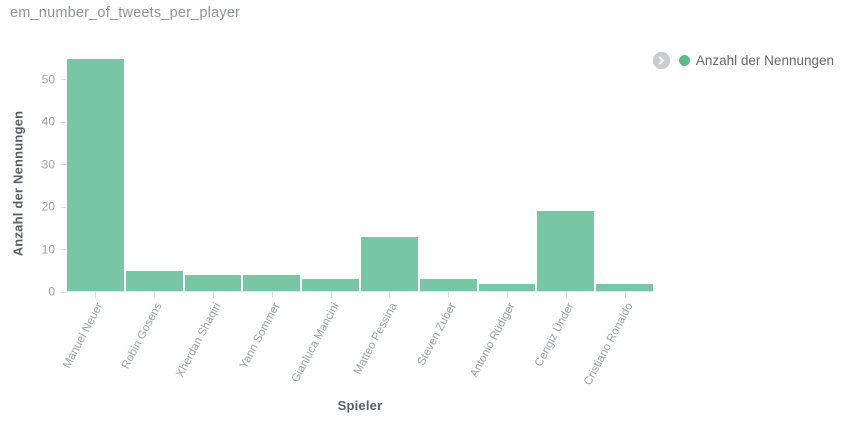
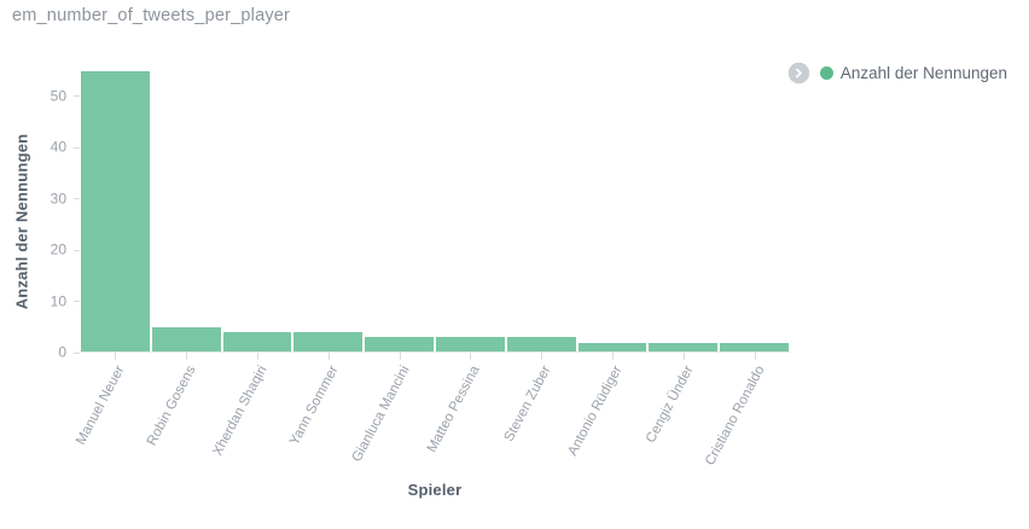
Matteo Pessina: 13 -> 3
Cengiz Ünder: 19 -> 2
